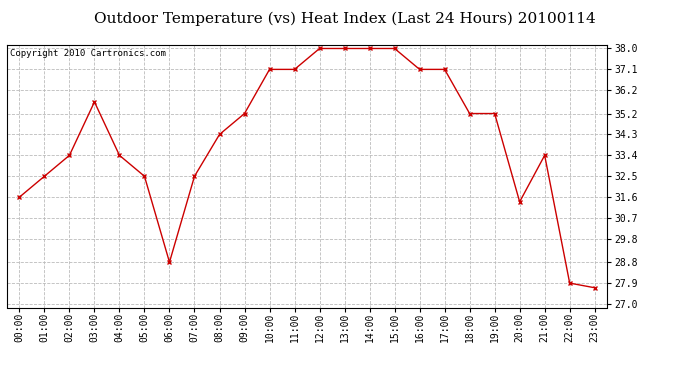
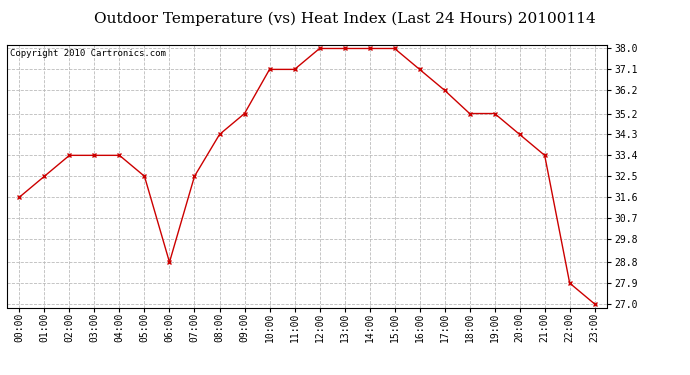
03:00: 35.7 -> 33.4
17:00: 37.1 -> 36.2
20:00: 31.4 -> 34.3
23:00: 27.7 -> 27.0
